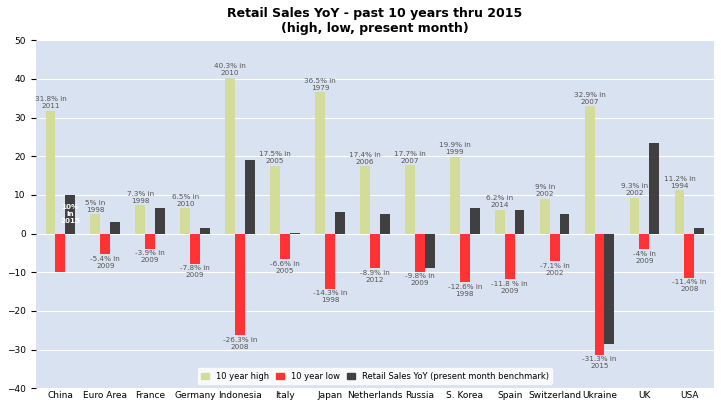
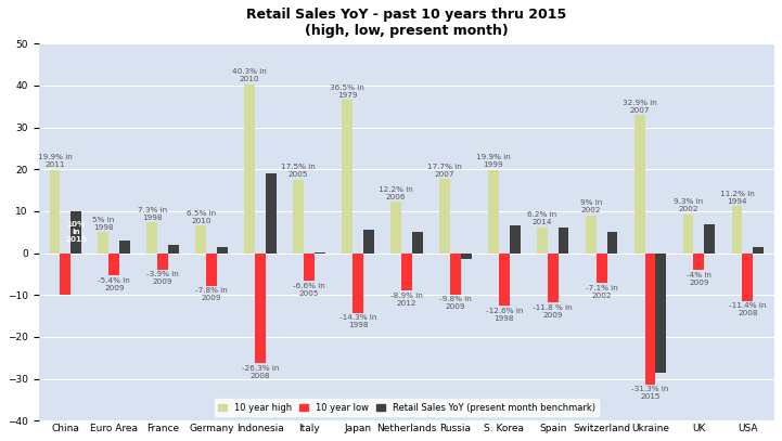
10 year high/China: 31.8% -> 19.9%
Retail Sales YoY (present month benchmark)/France: 6.5 -> 2.0
10 year high/Netherlands: 17.4% -> 12.2%
Retail Sales YoY (present month benchmark)/Russia: -9.0 -> -1.5
Retail Sales YoY (present month benchmark)/UK: 23.5 -> 7.0
